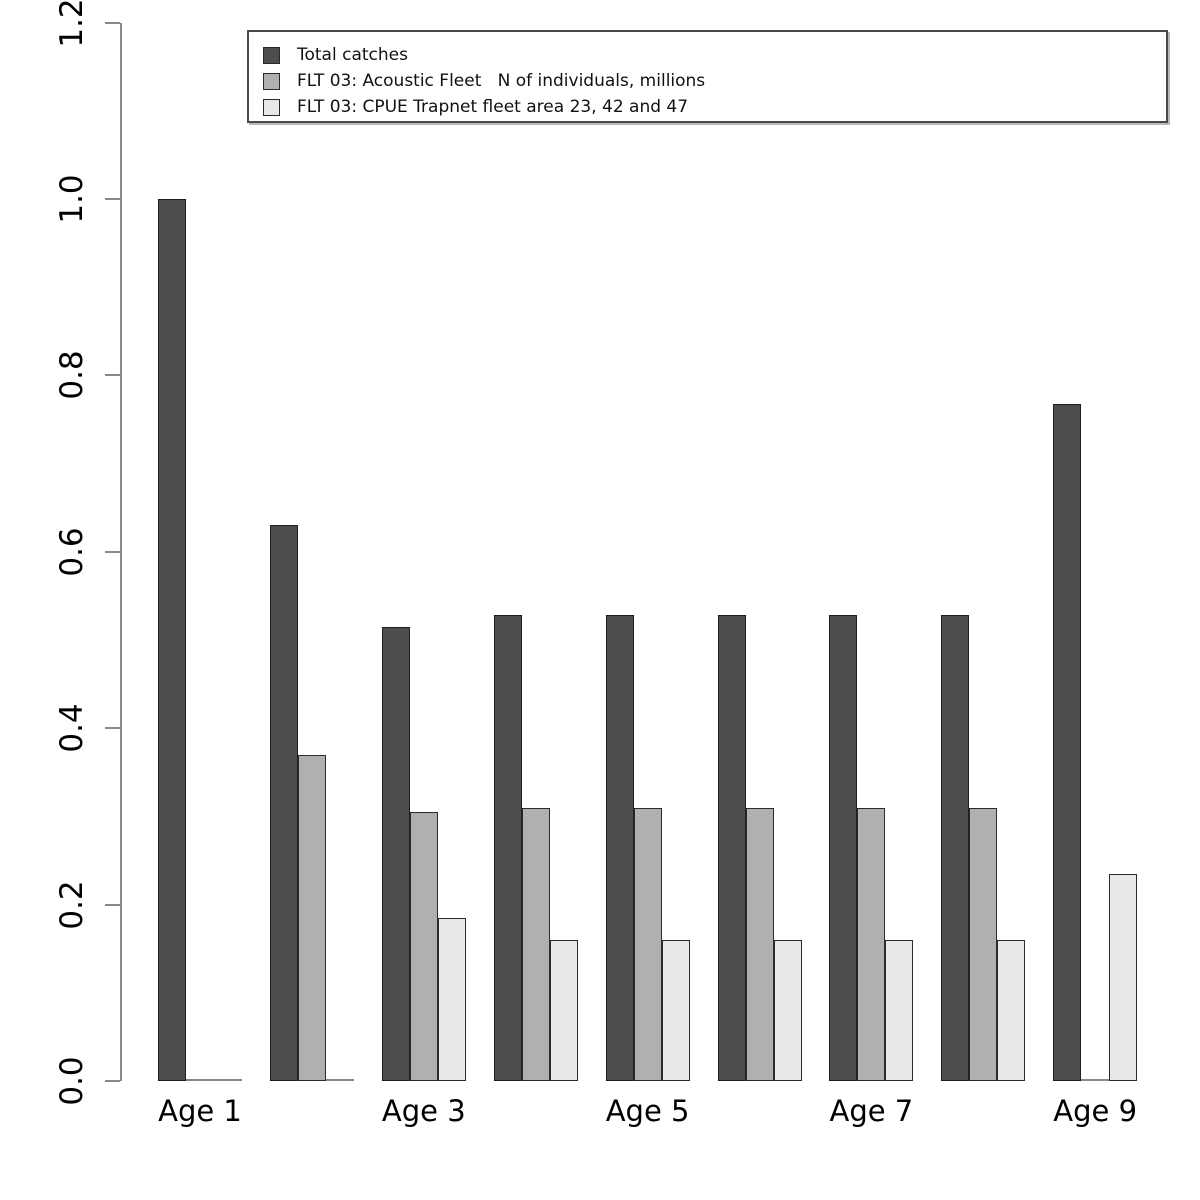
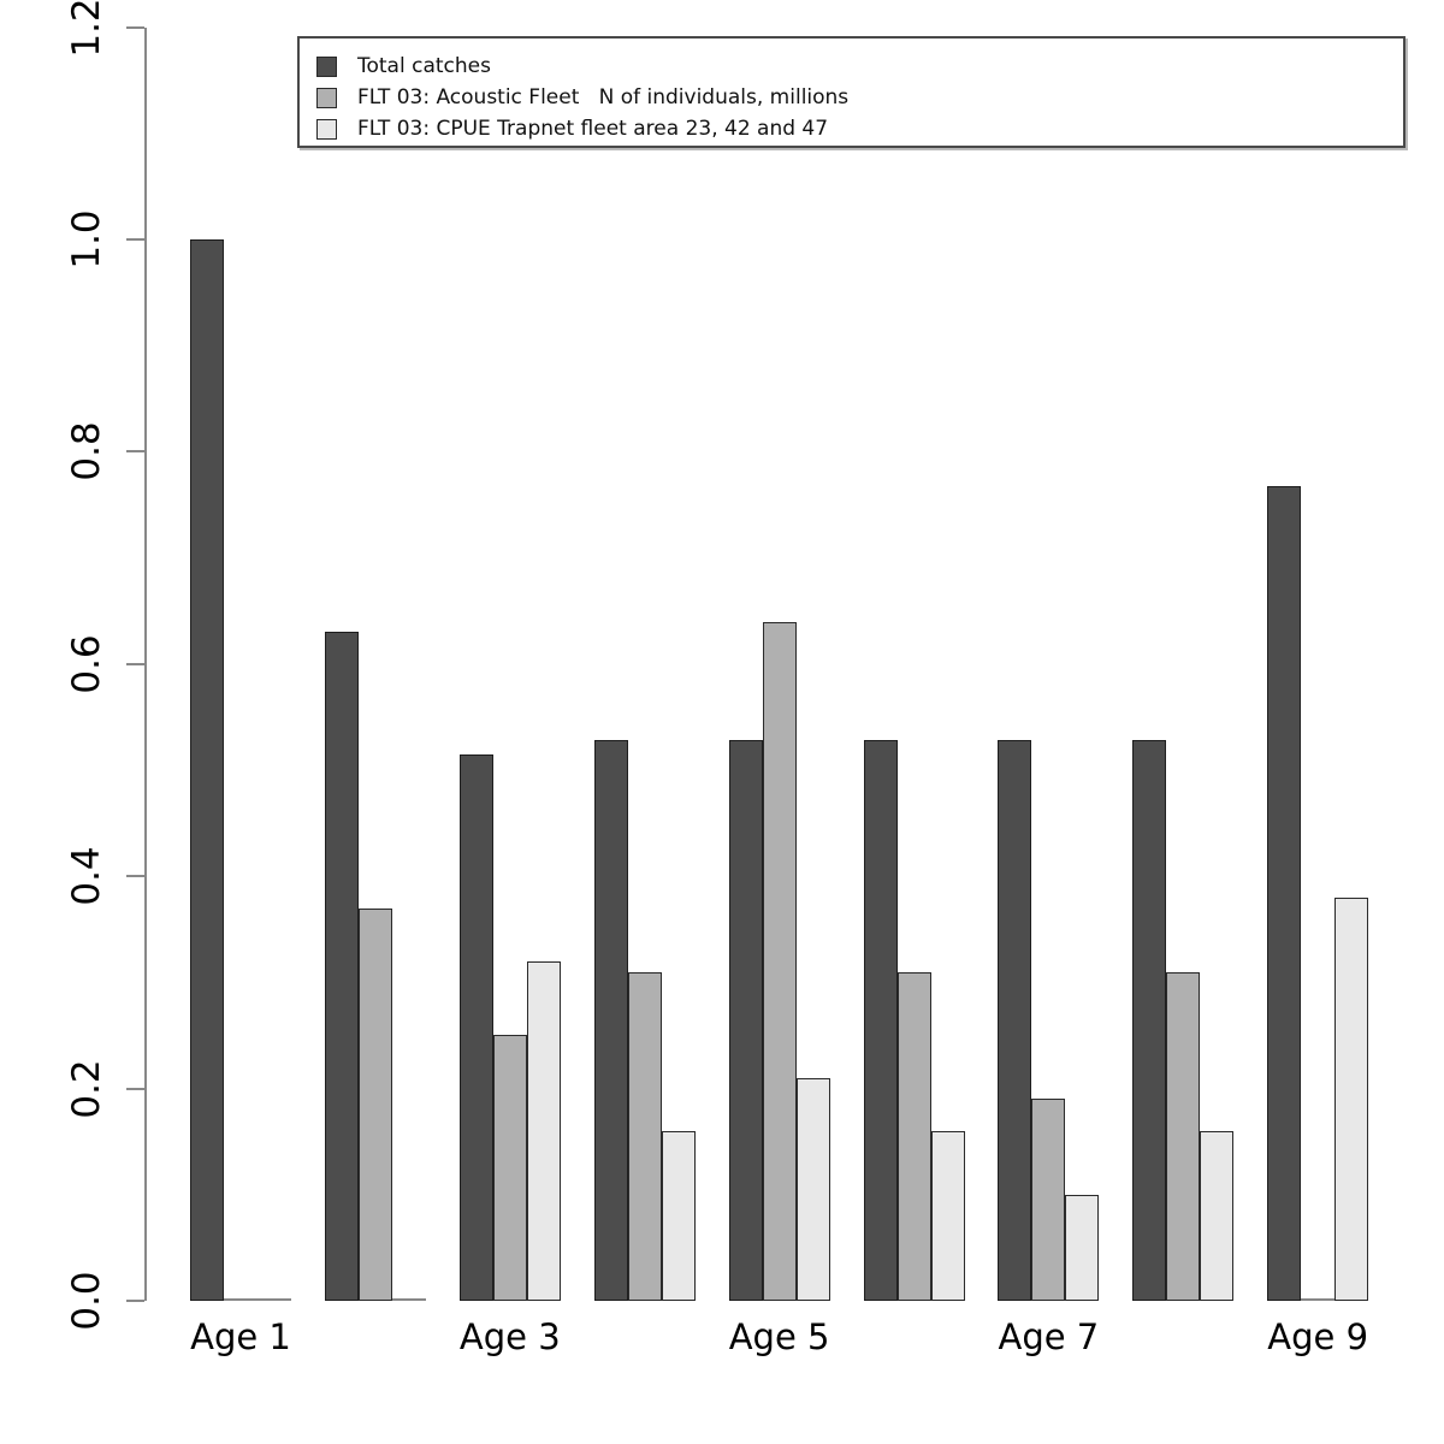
FLT 03: Acoustic Fleet N of individuals, millions/Age 3: 0.30 -> 0.25
FLT 03: CPUE Trapnet fleet area 23, 42 and 47/Age 3: 0.18 -> 0.32
FLT 03: Acoustic Fleet N of individuals, millions/Age 5: 0.31 -> 0.64
FLT 03: CPUE Trapnet fleet area 23, 42 and 47/Age 5: 0.16 -> 0.21
FLT 03: Acoustic Fleet N of individuals, millions/Age 7: 0.31 -> 0.19
FLT 03: CPUE Trapnet fleet area 23, 42 and 47/Age 7: 0.16 -> 0.10
FLT 03: CPUE Trapnet fleet area 23, 42 and 47/Age 9: 0.23 -> 0.38
